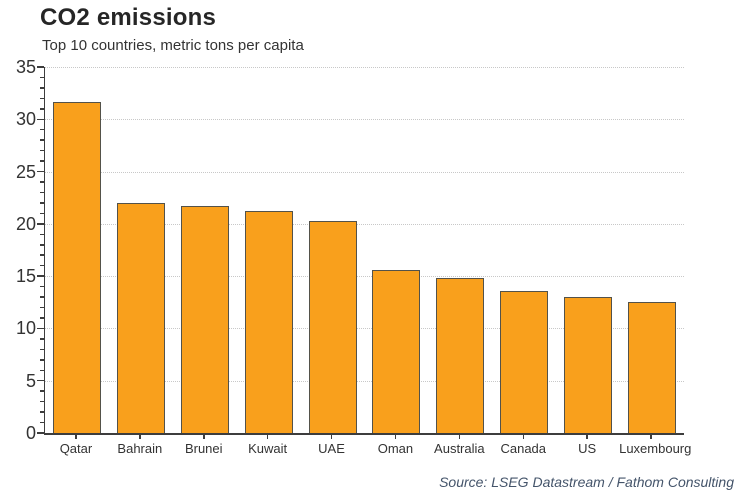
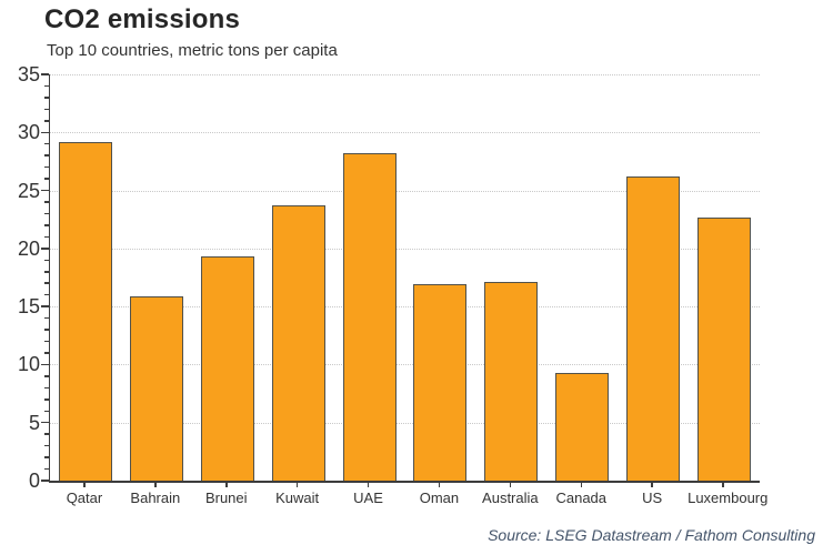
Qatar: 31.7 -> 29.2
Bahrain: 22.0 -> 15.9
Brunei: 21.7 -> 19.3
Kuwait: 21.2 -> 23.7
UAE: 20.3 -> 28.2
Oman: 15.6 -> 16.9
Australia: 14.8 -> 17.1
Canada: 13.6 -> 9.3
US: 13.0 -> 26.2
Luxembourg: 12.5 -> 22.7
